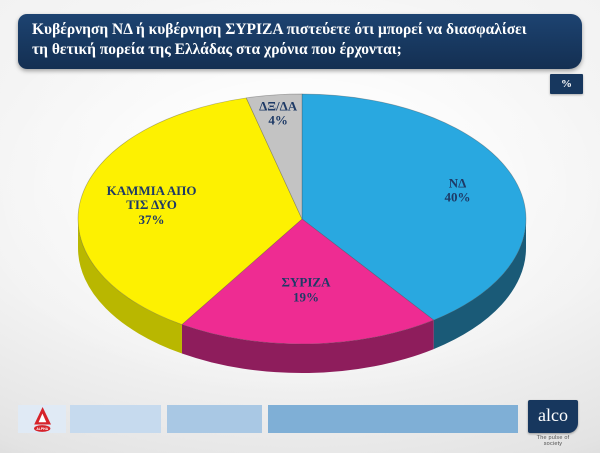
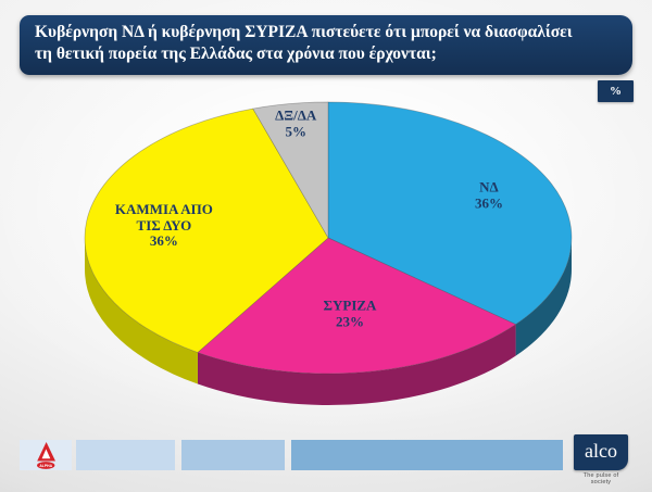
ΝΔ: 40% -> 36%
ΣΥΡΙΖΑ: 19% -> 23%
ΚΑΜΜΙΑ ΑΠΟ ΤΙΣ ΔΥΟ: 37% -> 36%
ΔΞ/ΔΑ: 4% -> 5%
